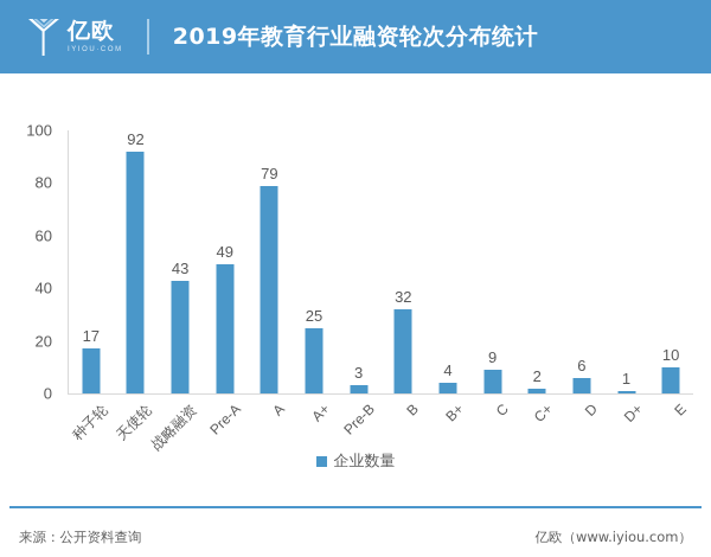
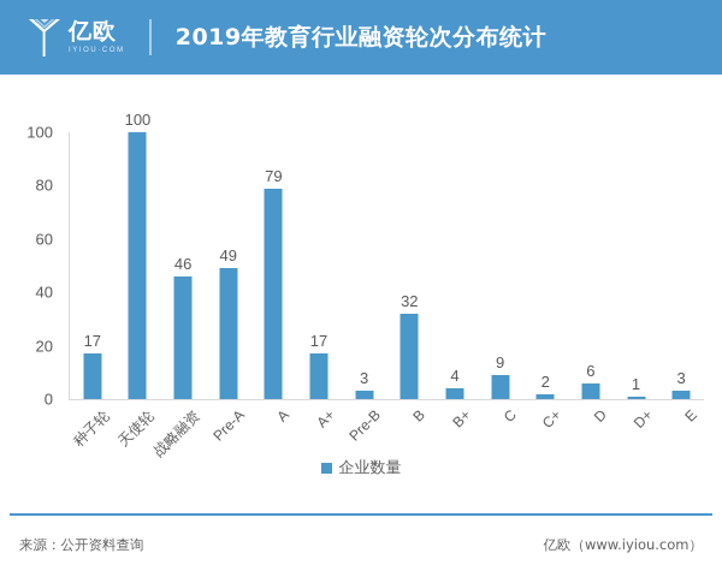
天使轮: 92 -> 100
战略融资: 43 -> 46
A+: 25 -> 17
E: 10 -> 3
